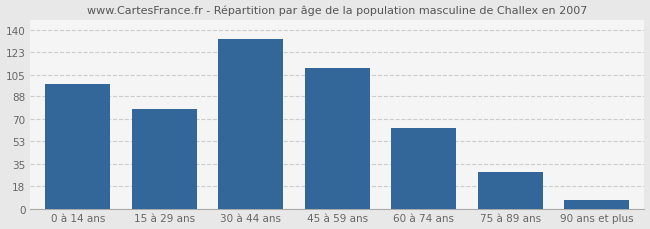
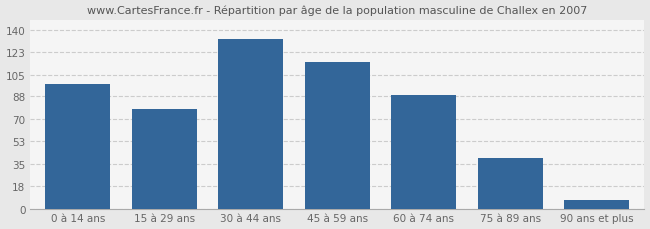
45 à 59 ans: 110 -> 115
60 à 74 ans: 63 -> 89
75 à 89 ans: 29 -> 40
